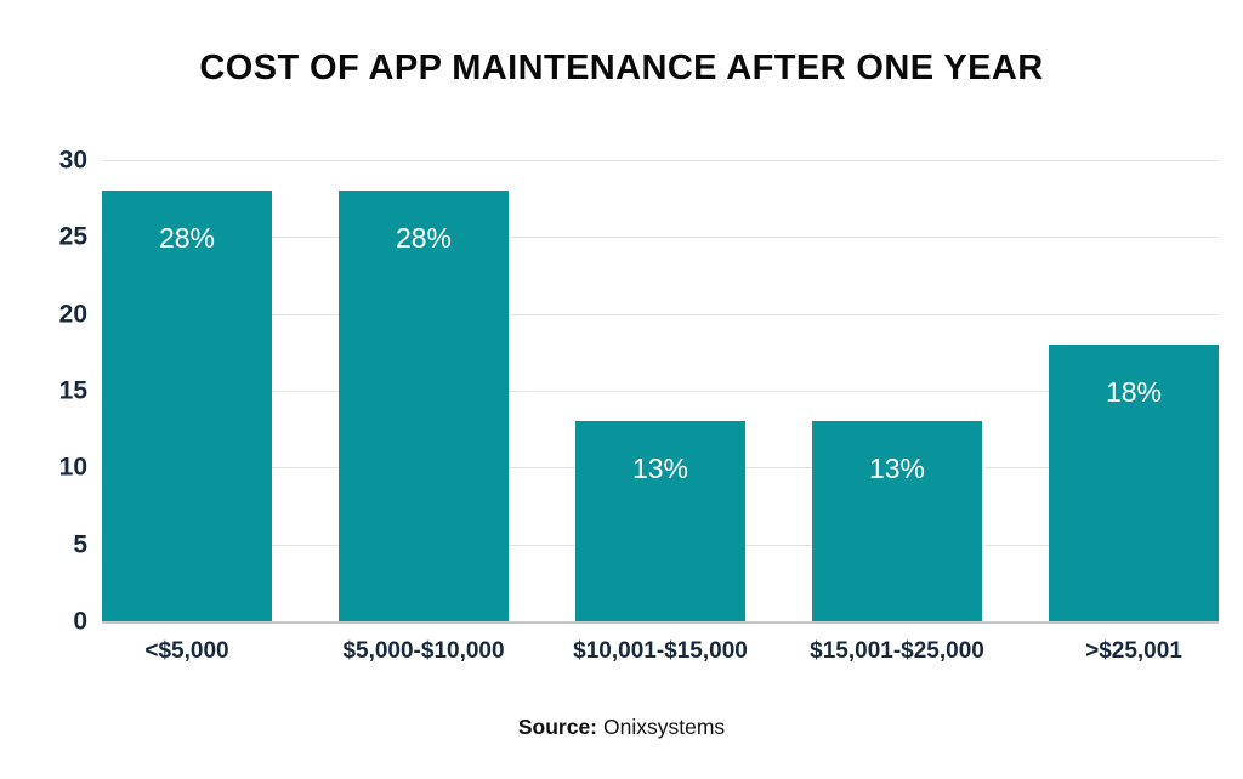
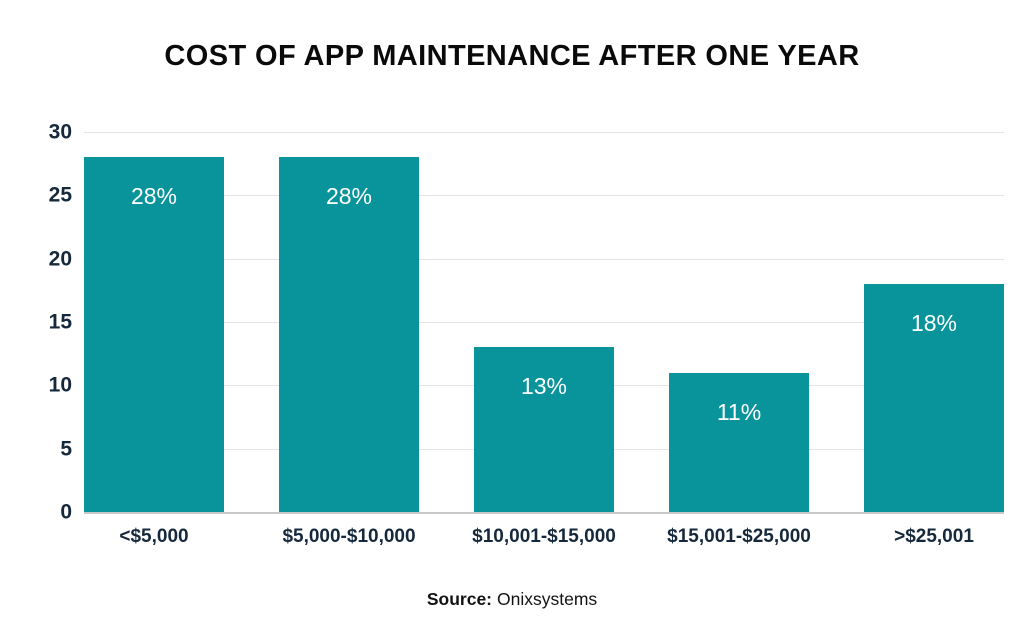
$15,001-$25,000: 13% -> 11%
